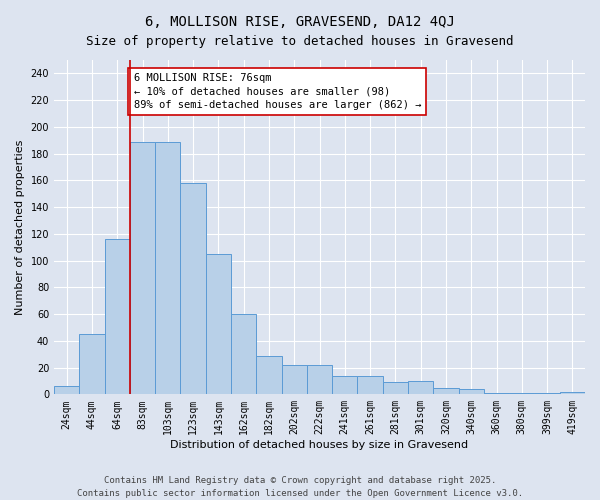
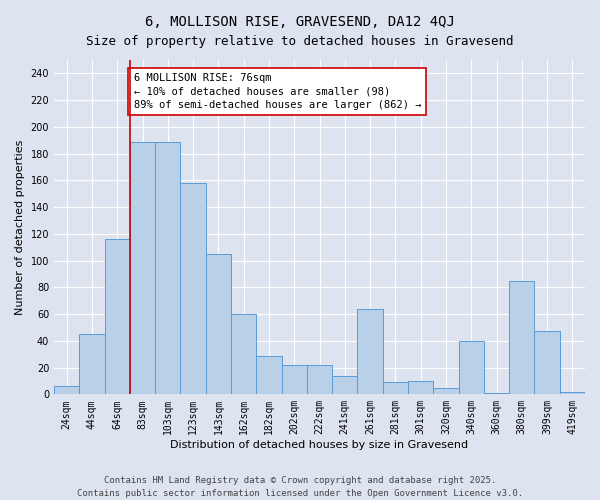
261sqm: 14 -> 64
340sqm: 4 -> 40
380sqm: 1 -> 85
399sqm: 1 -> 47
